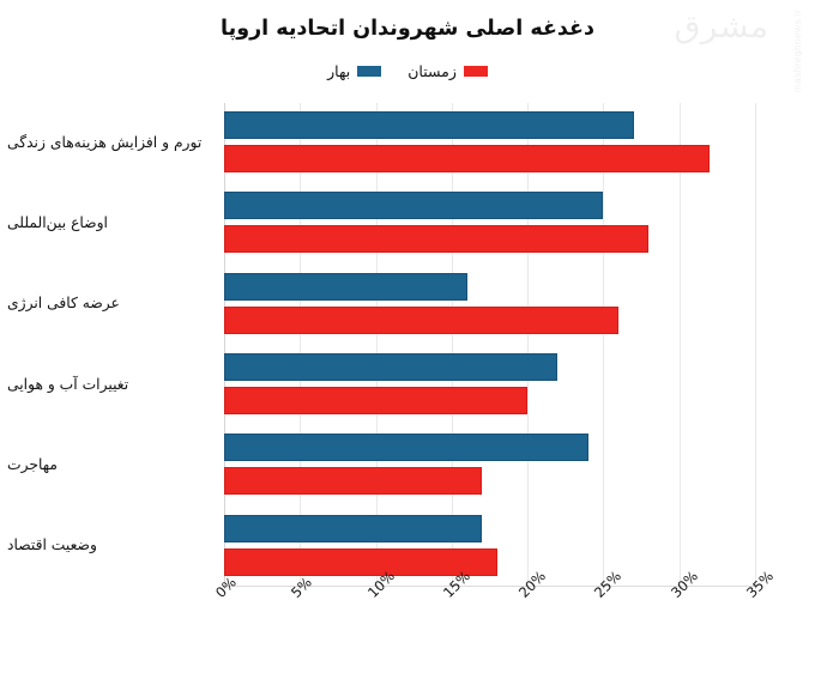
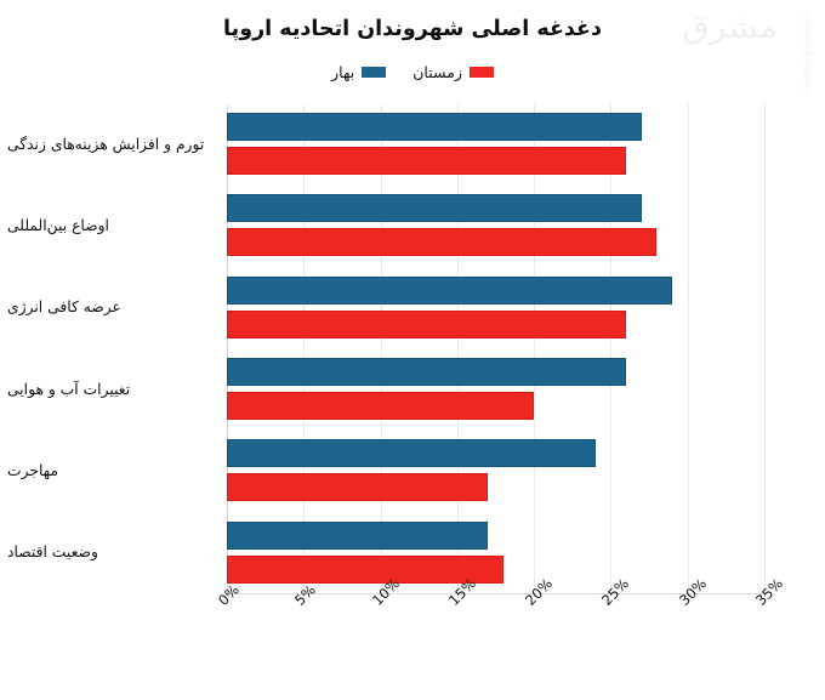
زمستان/تورم و افزایش هزینه‌های زندگی: 32% -> 26%
بهار/اوضاع بین‌المللی: 25% -> 27%
بهار/عرضه کافی انرژی: 16% -> 29%
بهار/تغییرات آب و هوایی: 22% -> 26%
